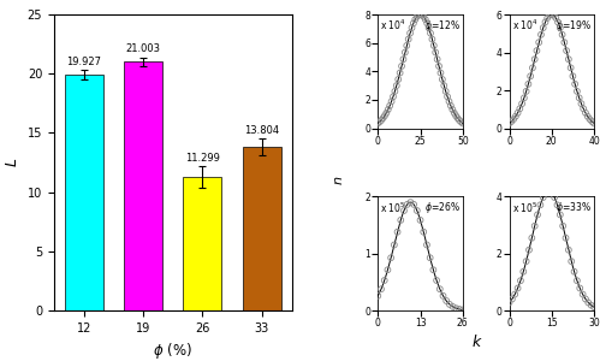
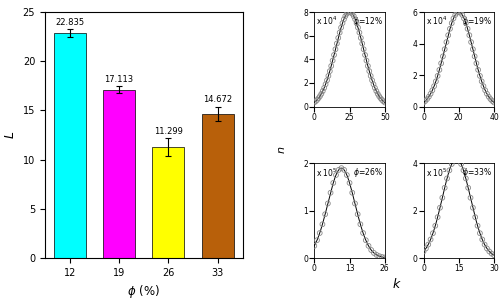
12: 19.927 -> 22.835
19: 21.003 -> 17.113
33: 13.804 -> 14.672
